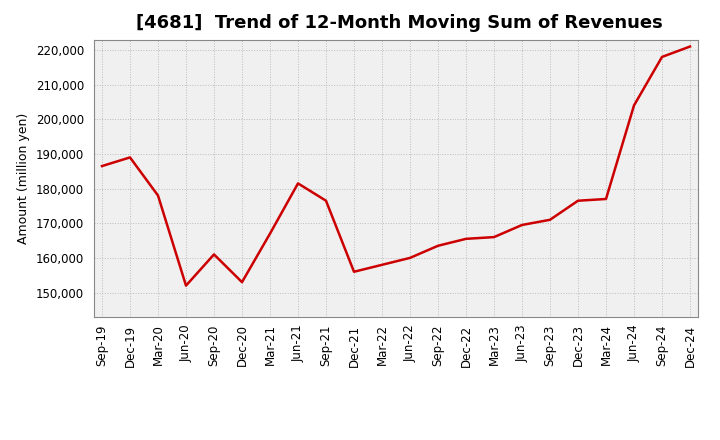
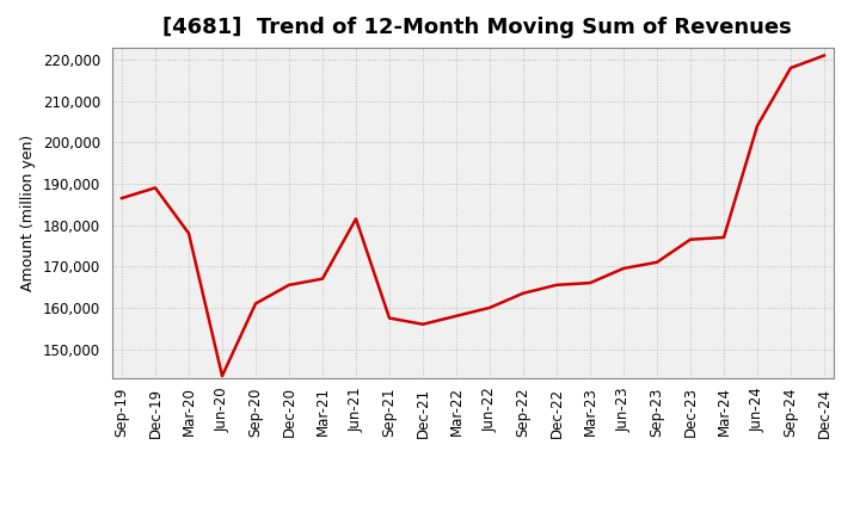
Jun-20: 152,000 -> 143,500
Dec-20: 153,000 -> 165,500
Sep-21: 176,500 -> 157,500
